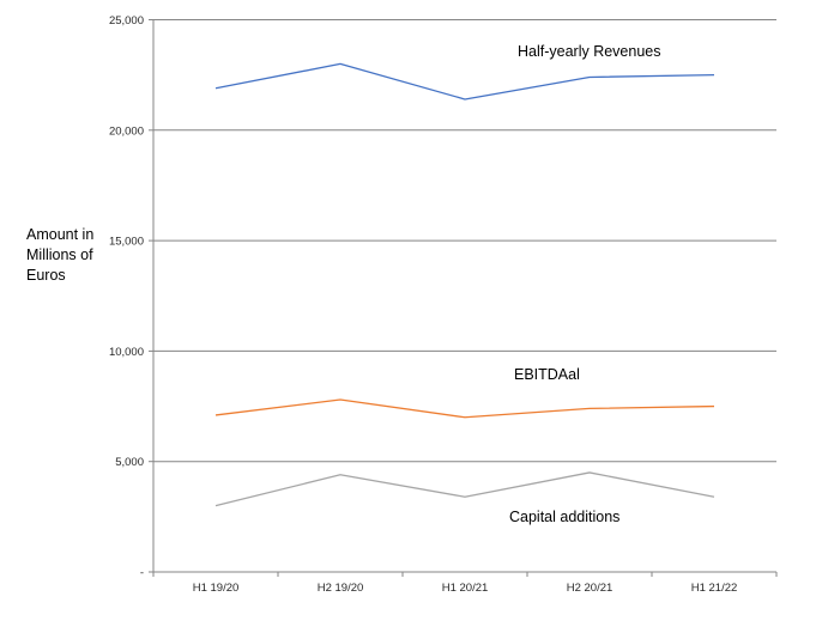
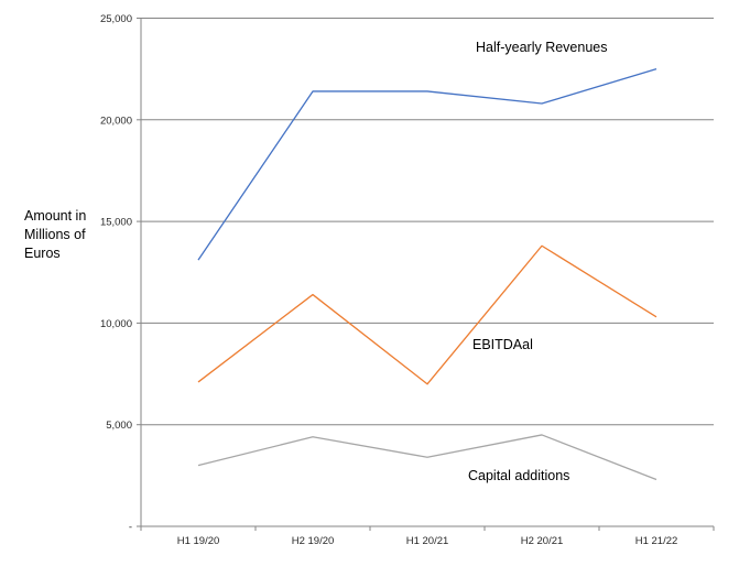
Half-yearly Revenues/H1 19/20: 21900 -> 13100
Half-yearly Revenues/H2 19/20: 23000 -> 21400
EBITDAal/H2 19/20: 7800 -> 11400
Half-yearly Revenues/H2 20/21: 22400 -> 20800
EBITDAal/H2 20/21: 7400 -> 13800
EBITDAal/H1 21/22: 7500 -> 10300
Capital additions/H1 21/22: 3400 -> 2300
